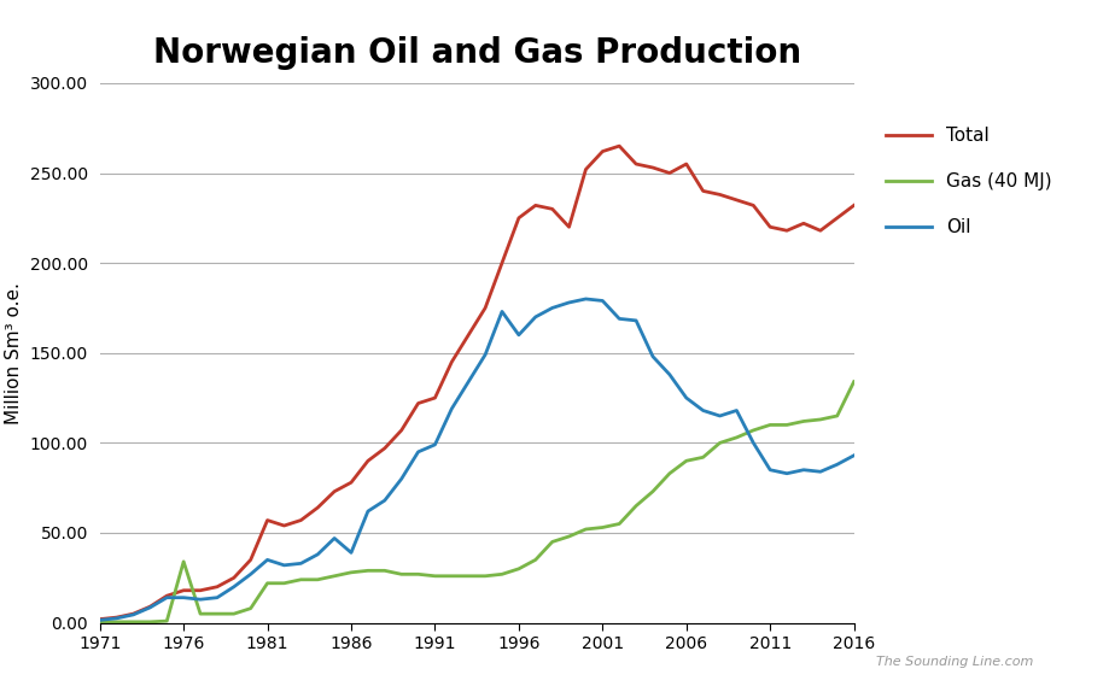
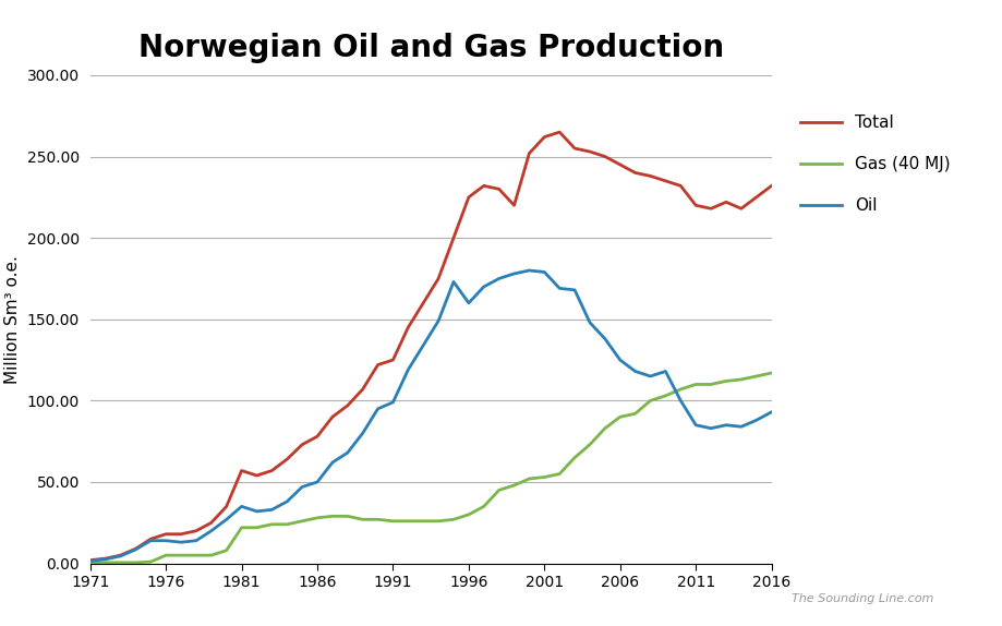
Gas (40 MJ)/1976: 34 -> 5
Oil/1986: 39 -> 50
Total/2006: 255 -> 245
Gas (40 MJ)/2016: 134 -> 117
